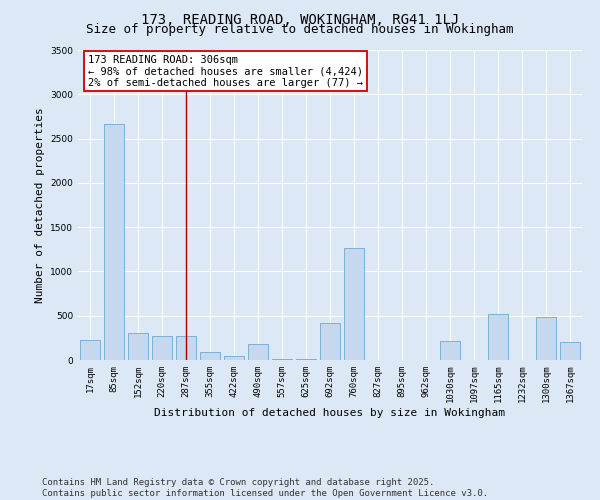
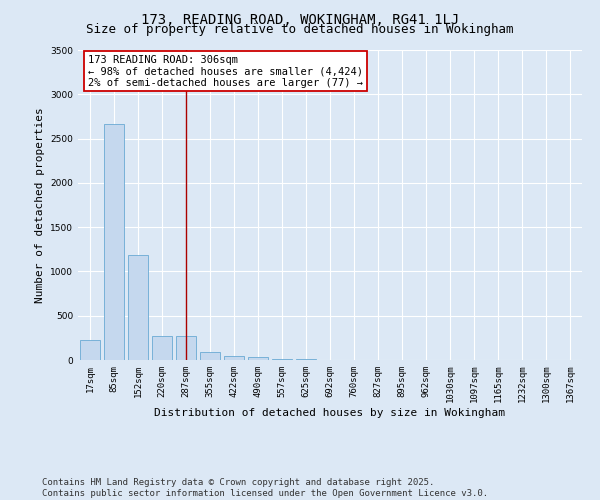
152sqm: 300 -> 1190
490sqm: 180 -> 30
692sqm: 420 -> 0
760sqm: 1260 -> 0
1030sqm: 220 -> 0
1165sqm: 520 -> 0
1300sqm: 480 -> 0
1367sqm: 200 -> 0
